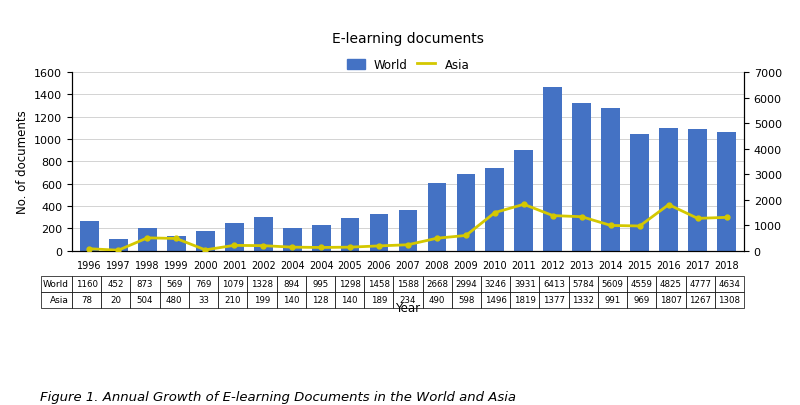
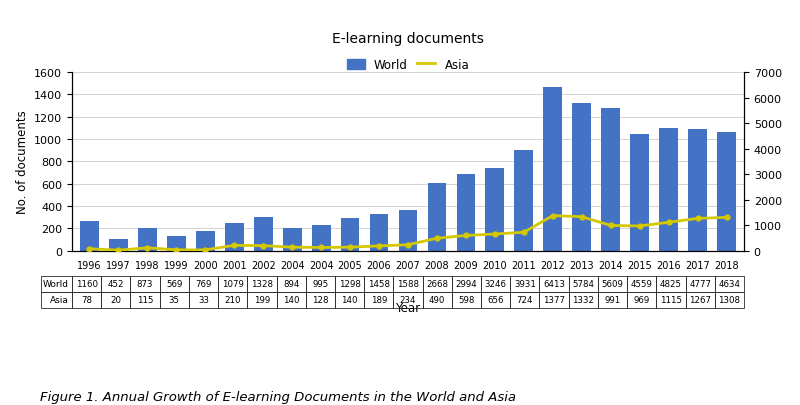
Asia/1998: 504 -> 115
Asia/1999: 480 -> 35
Asia/2010: 1496 -> 656
Asia/2011: 1819 -> 724
Asia/2016: 1807 -> 1115
